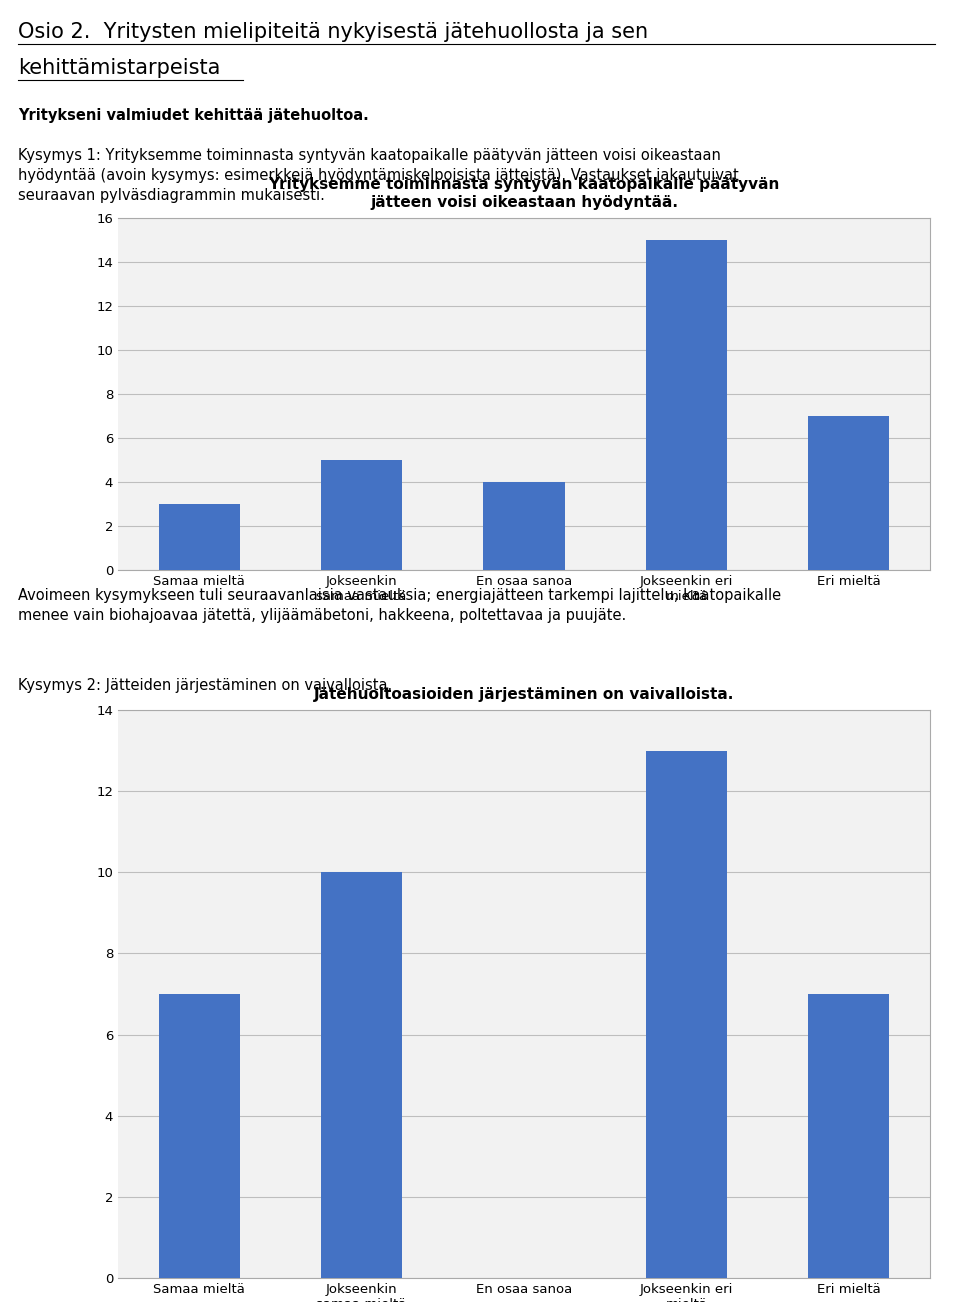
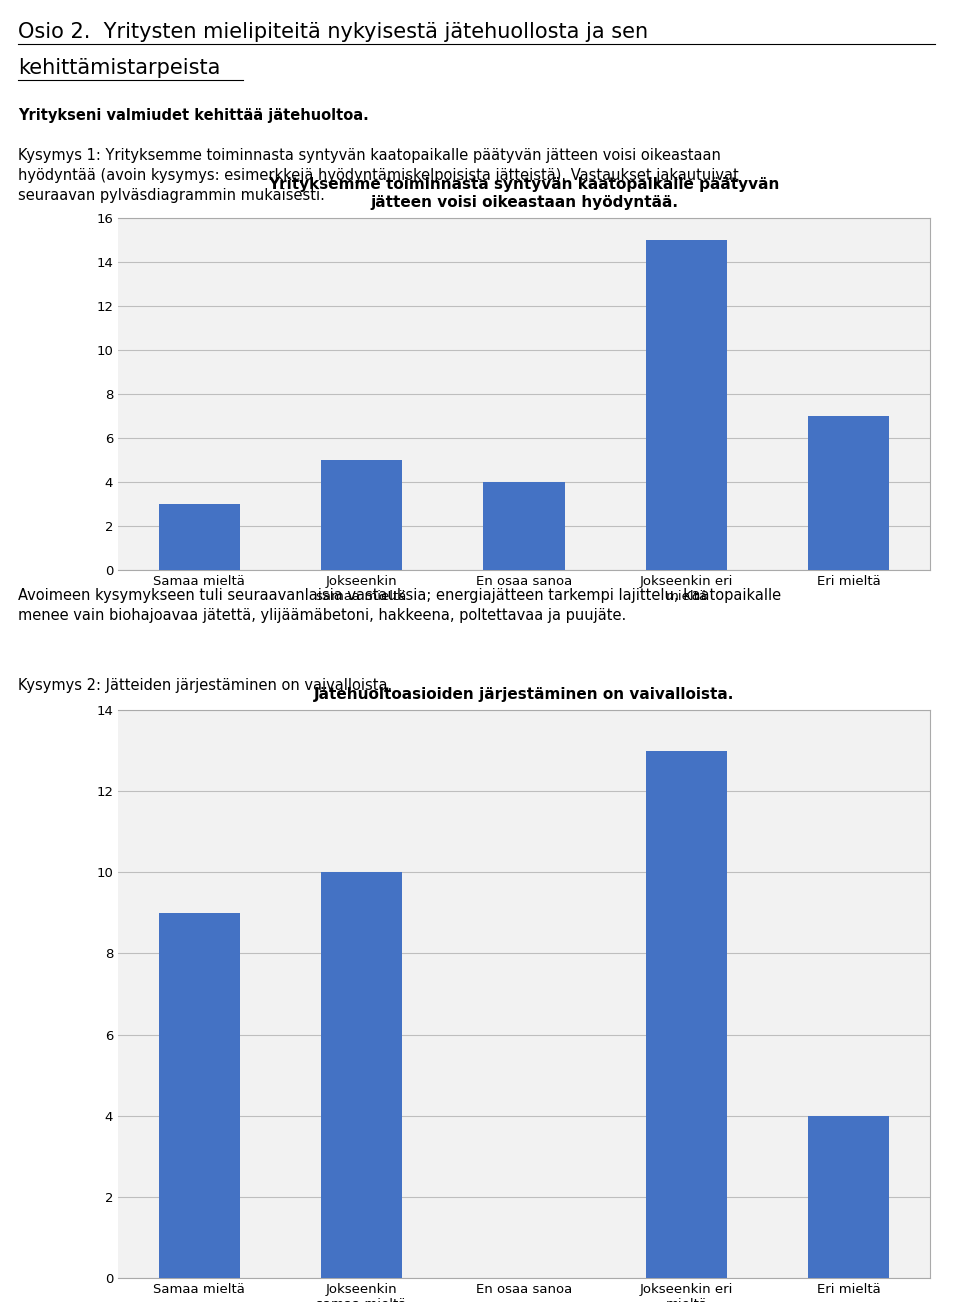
Jätehuoltoasioiden järjestäminen on vaivalloista./Samaa mieltä: 7 -> 9
Jätehuoltoasioiden järjestäminen on vaivalloista./Eri mieltä: 7 -> 4
